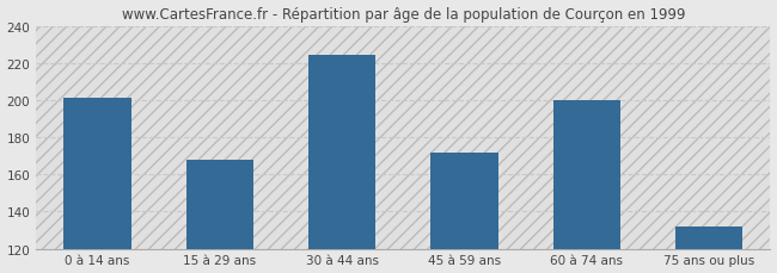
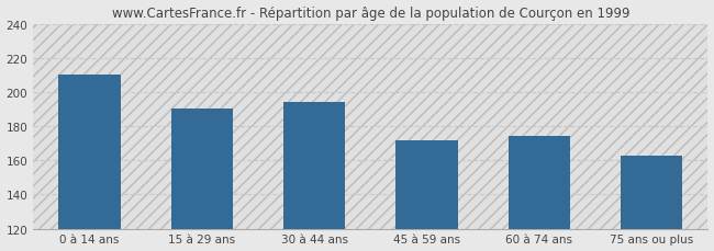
0 à 14 ans: 201 -> 210
15 à 29 ans: 168 -> 190
30 à 44 ans: 224 -> 194
60 à 74 ans: 200 -> 174
75 ans ou plus: 132 -> 163
